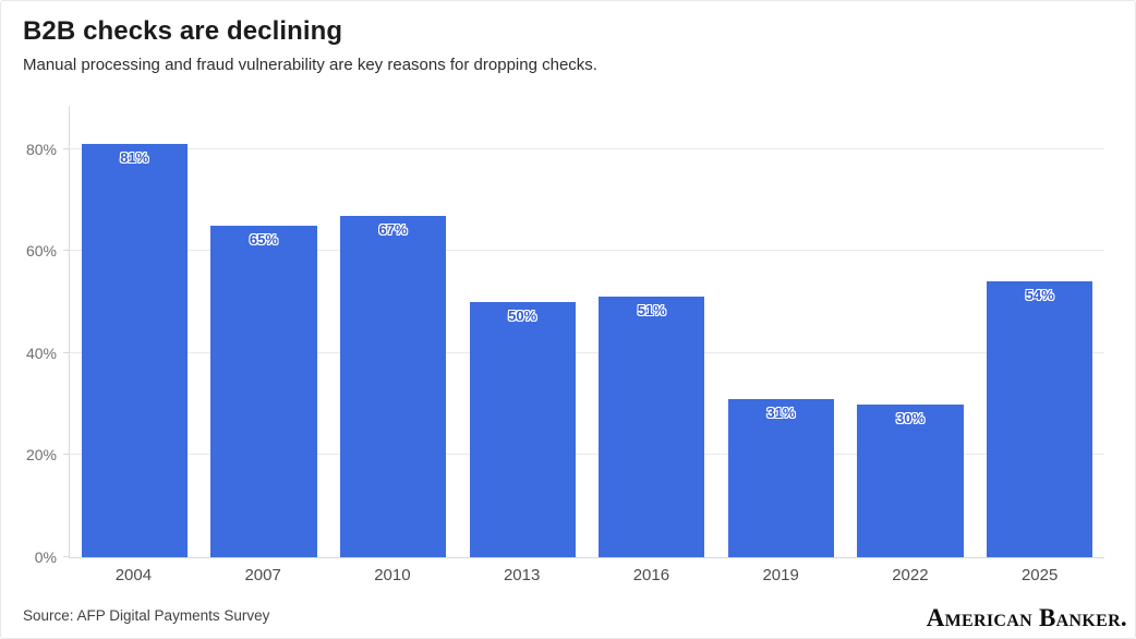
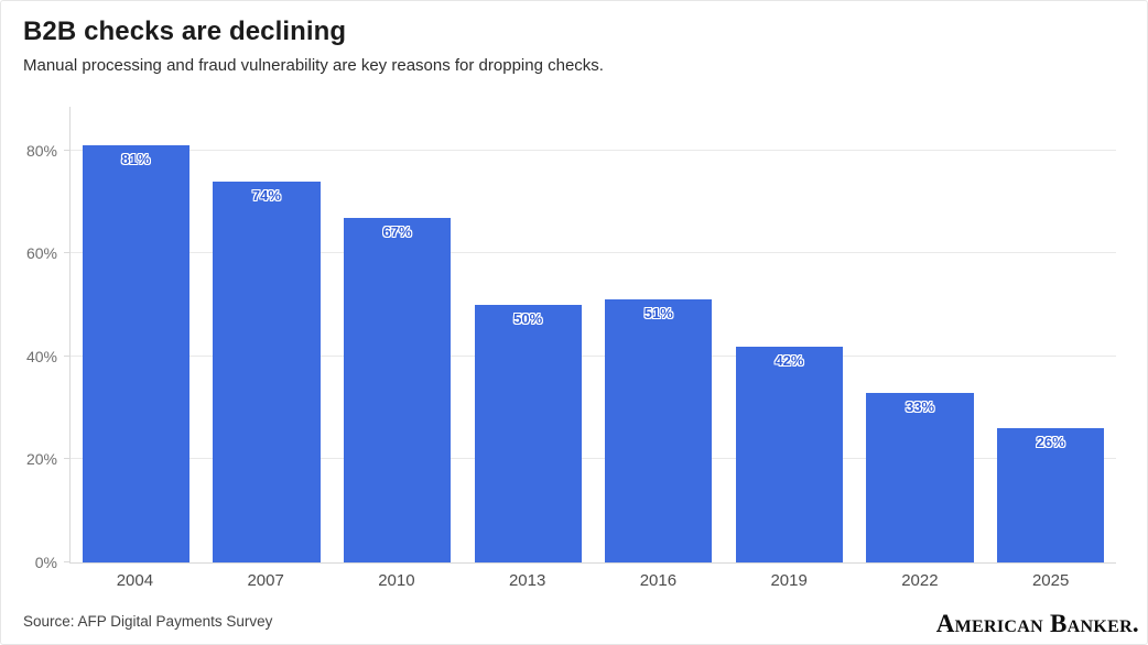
2007: 65% -> 74%
2019: 31% -> 42%
2022: 30% -> 33%
2025: 54% -> 26%
